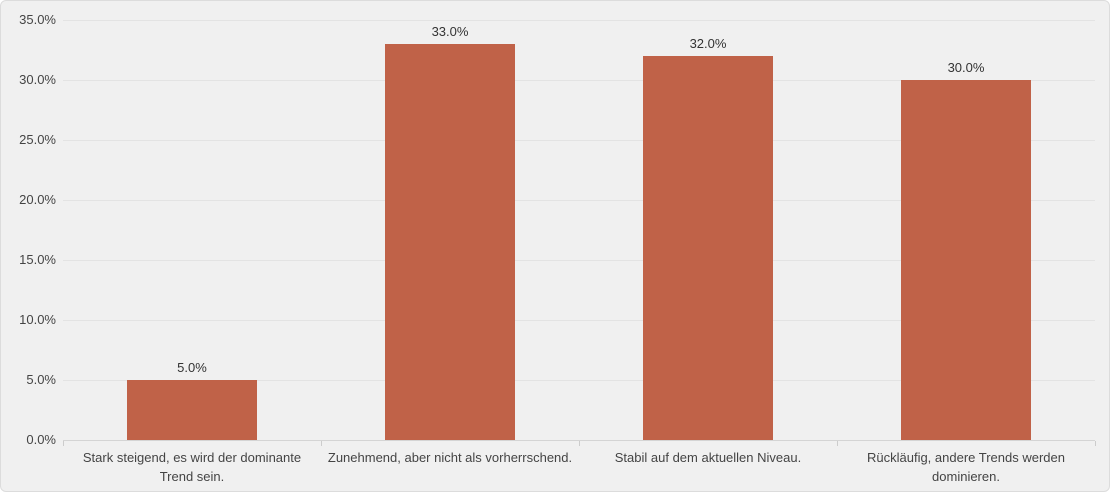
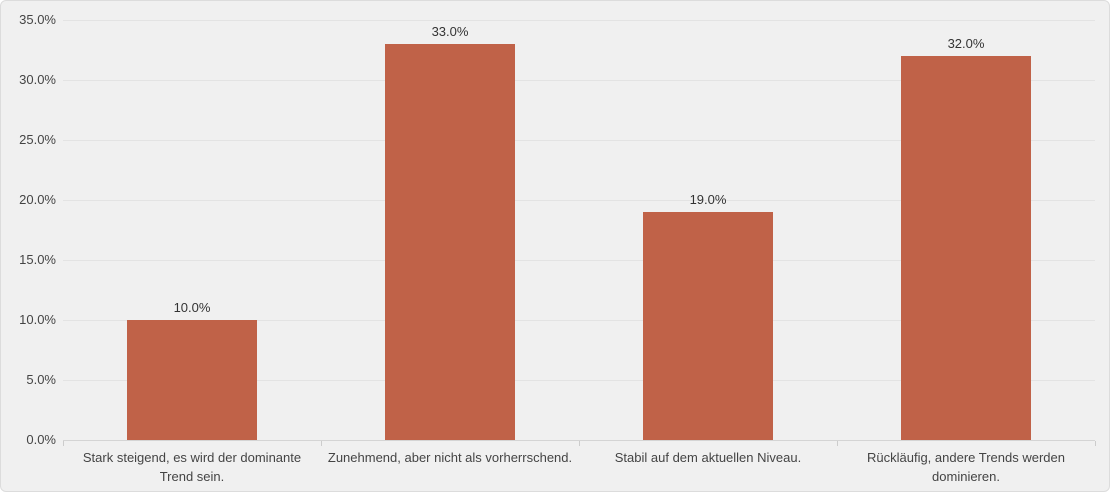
Stark steigend, es wird der dominante Trend sein.: 5.0% -> 10.0%
Stabil auf dem aktuellen Niveau.: 32.0% -> 19.0%
Rückläufig, andere Trends werden dominieren.: 30.0% -> 32.0%
